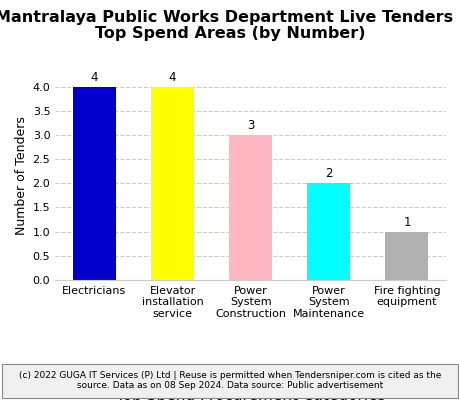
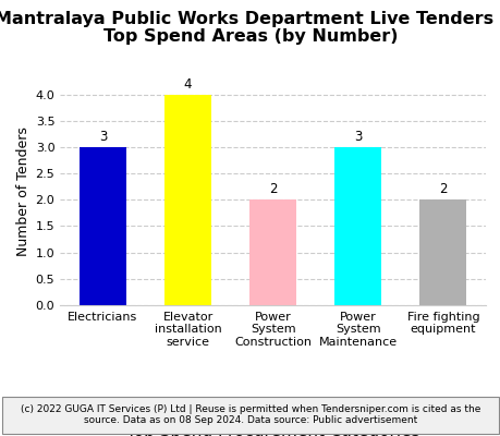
Electricians: 4 -> 3
Power System Construction: 3 -> 2
Power System Maintenance: 2 -> 3
Fire fighting equipment: 1 -> 2
